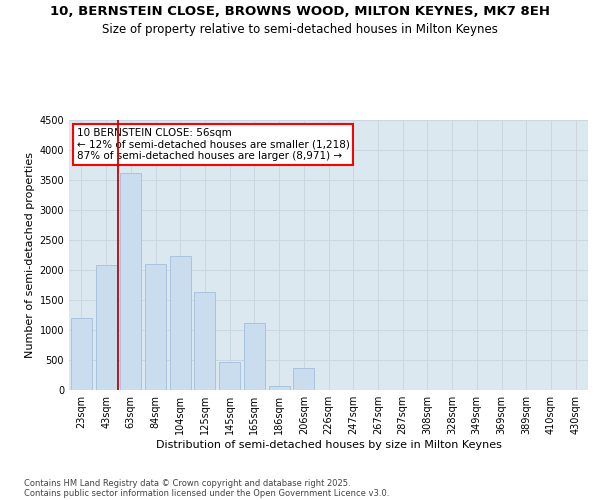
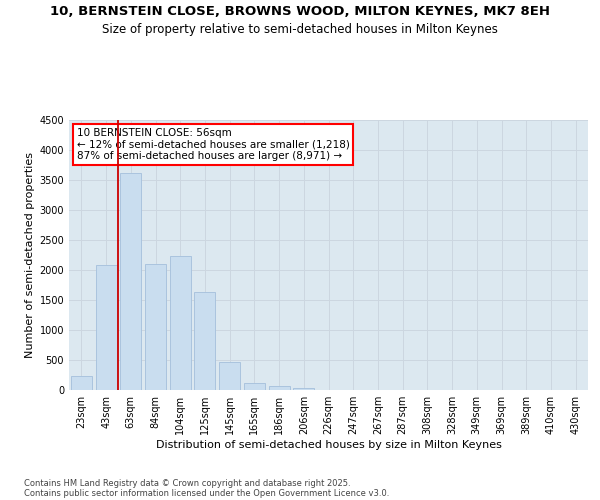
23sqm: 1200 -> 230
165sqm: 1120 -> 110
206sqm: 360 -> 40
